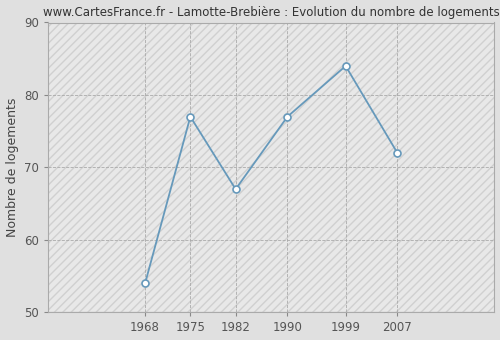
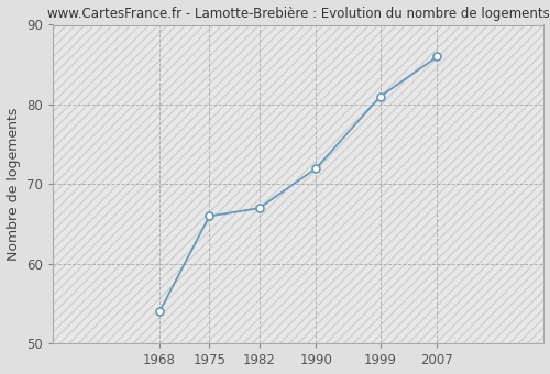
1975: 77 -> 66
1990: 77 -> 72
1999: 84 -> 81
2007: 72 -> 86
